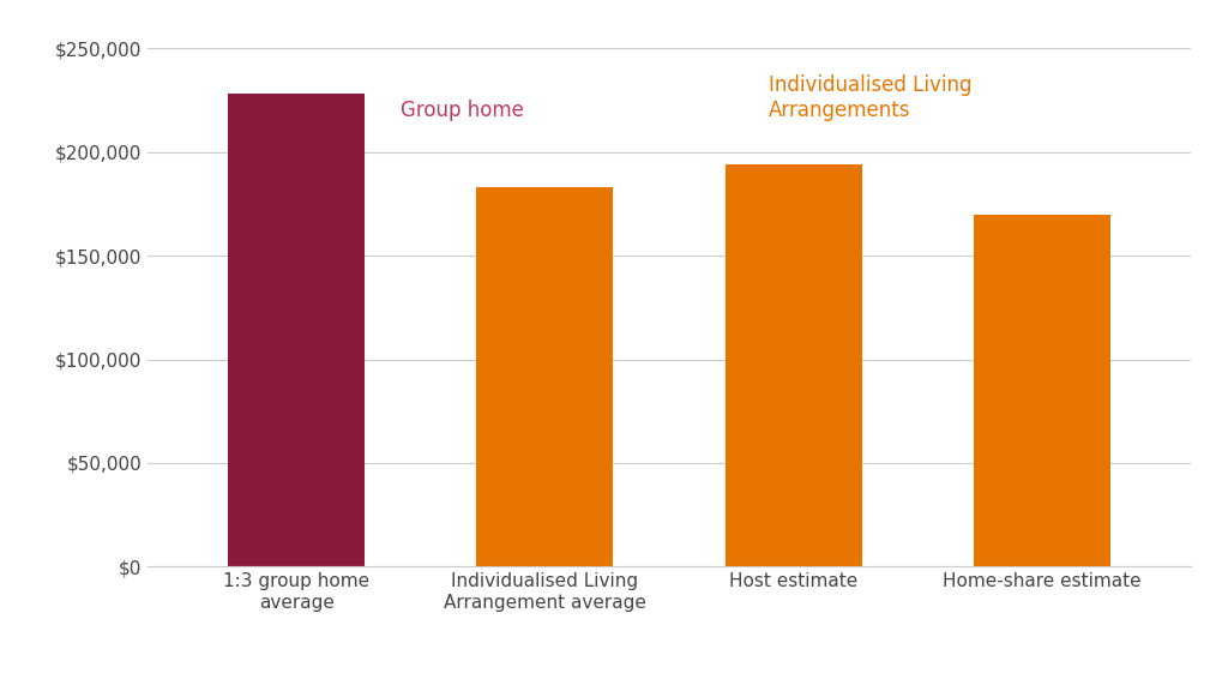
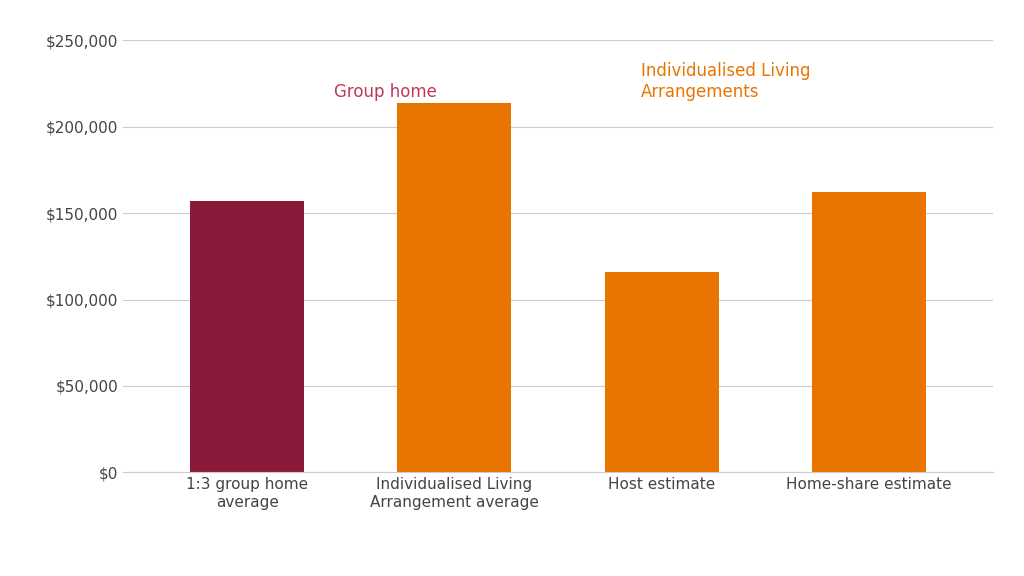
1:3 group home average: $228,000 -> $157,000
Individualised Living Arrangement average: $183,000 -> $214,000
Host estimate: $194,000 -> $116,000
Home-share estimate: $170,000 -> $162,000
